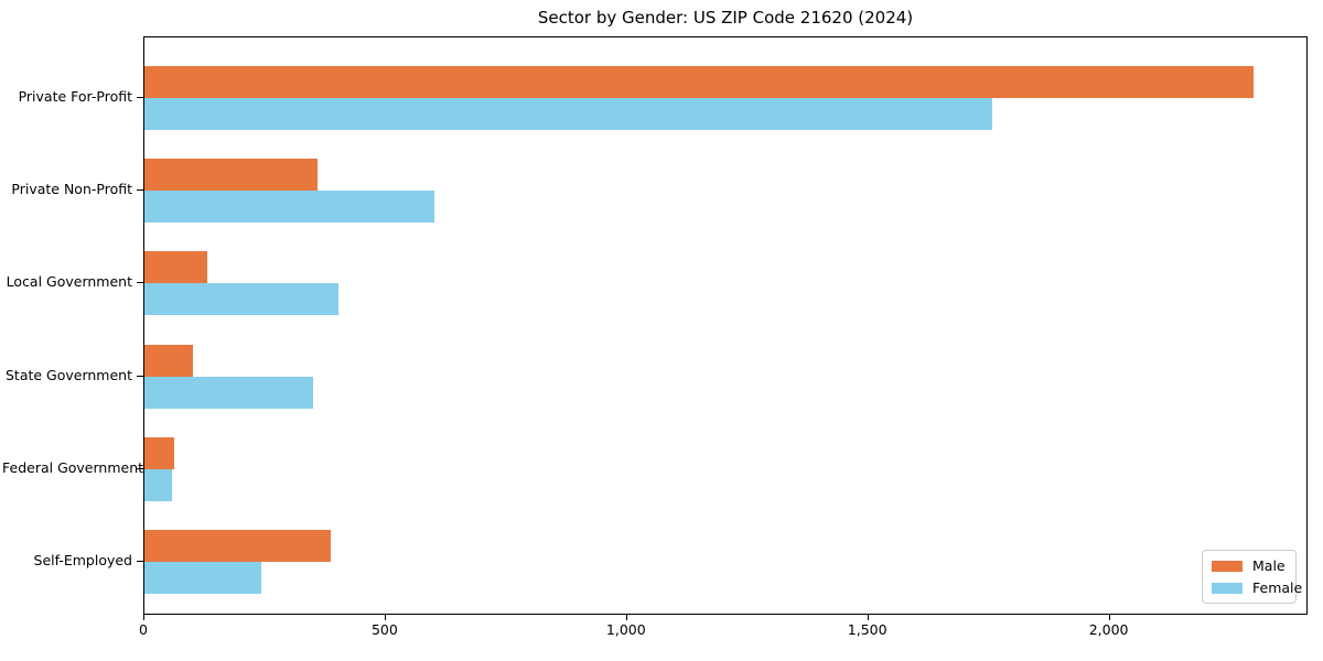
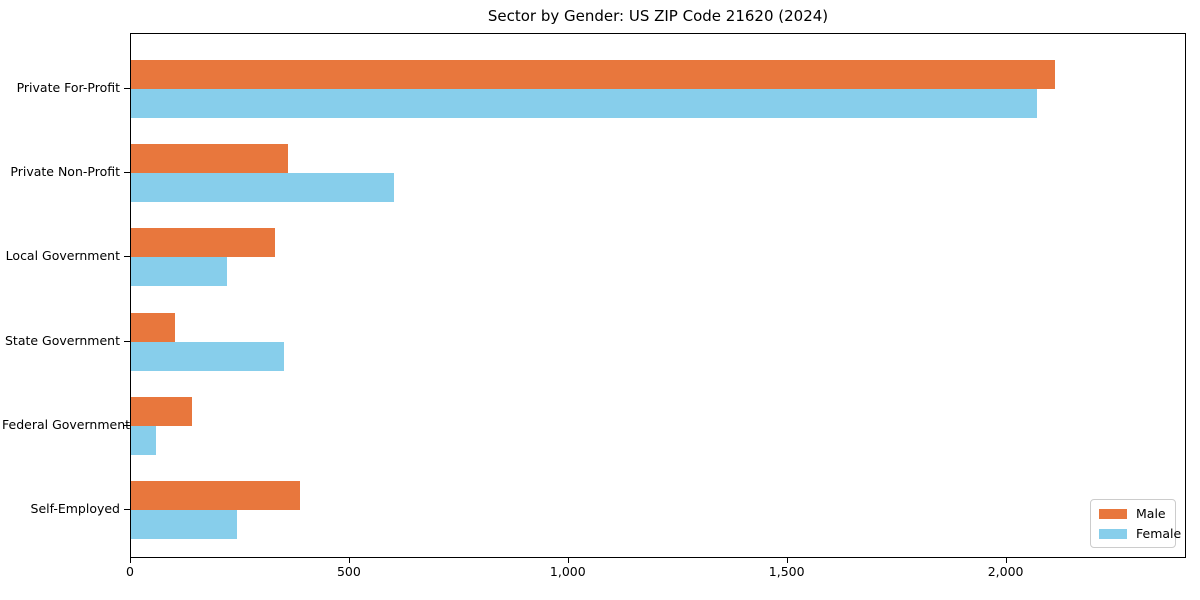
Male/Private For-Profit: 2300 -> 2110
Female/Private For-Profit: 1760 -> 2070
Male/Local Government: 130 -> 330
Female/Local Government: 400 -> 220
Male/Federal Government: 60 -> 140
